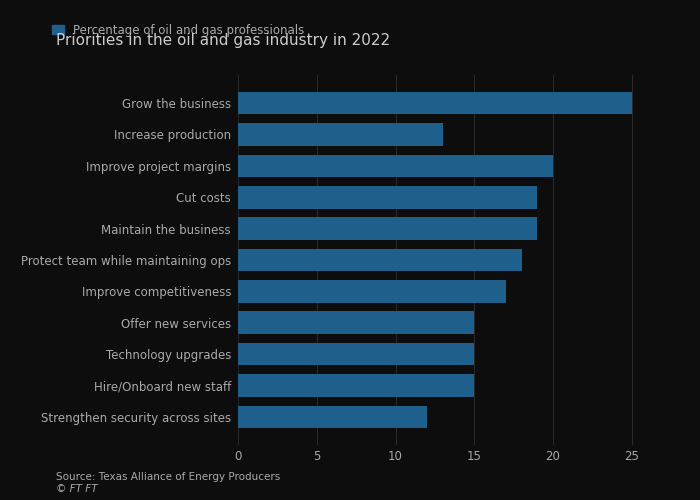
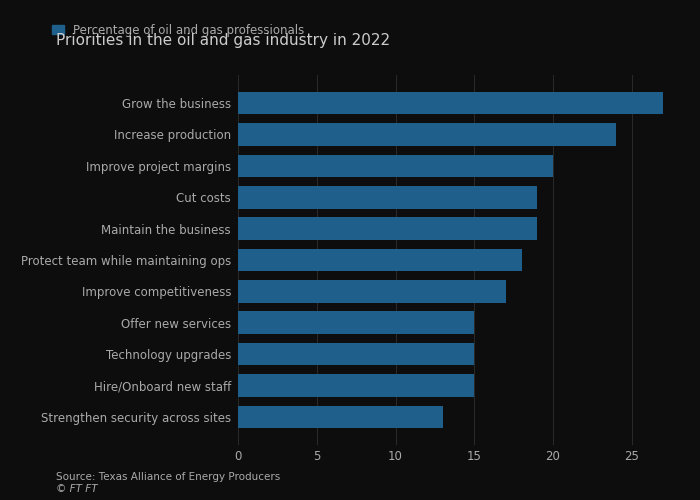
Grow the business: 25 -> 27
Increase production: 13 -> 24
Strengthen security across sites: 12 -> 13
